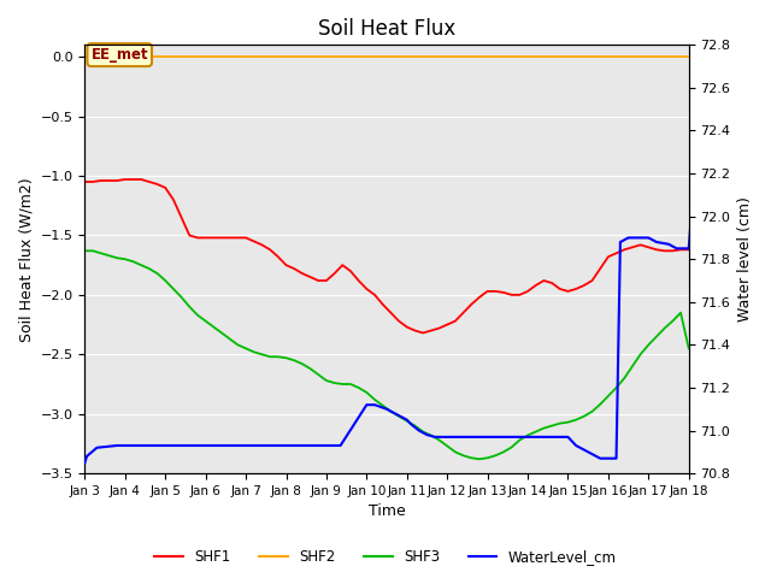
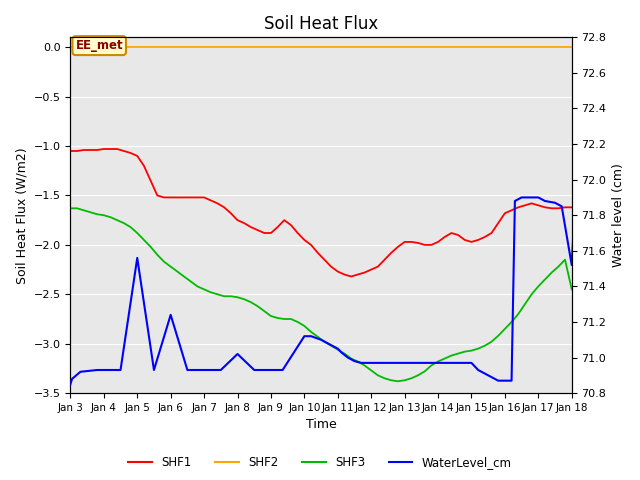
WaterLevel_cm/Jan 5: 70.93 -> 71.56
WaterLevel_cm/Jan 6: 70.93 -> 71.24
WaterLevel_cm/Jan 8: 70.93 -> 71.02
WaterLevel_cm/Jan 18: 71.85 -> 71.52
